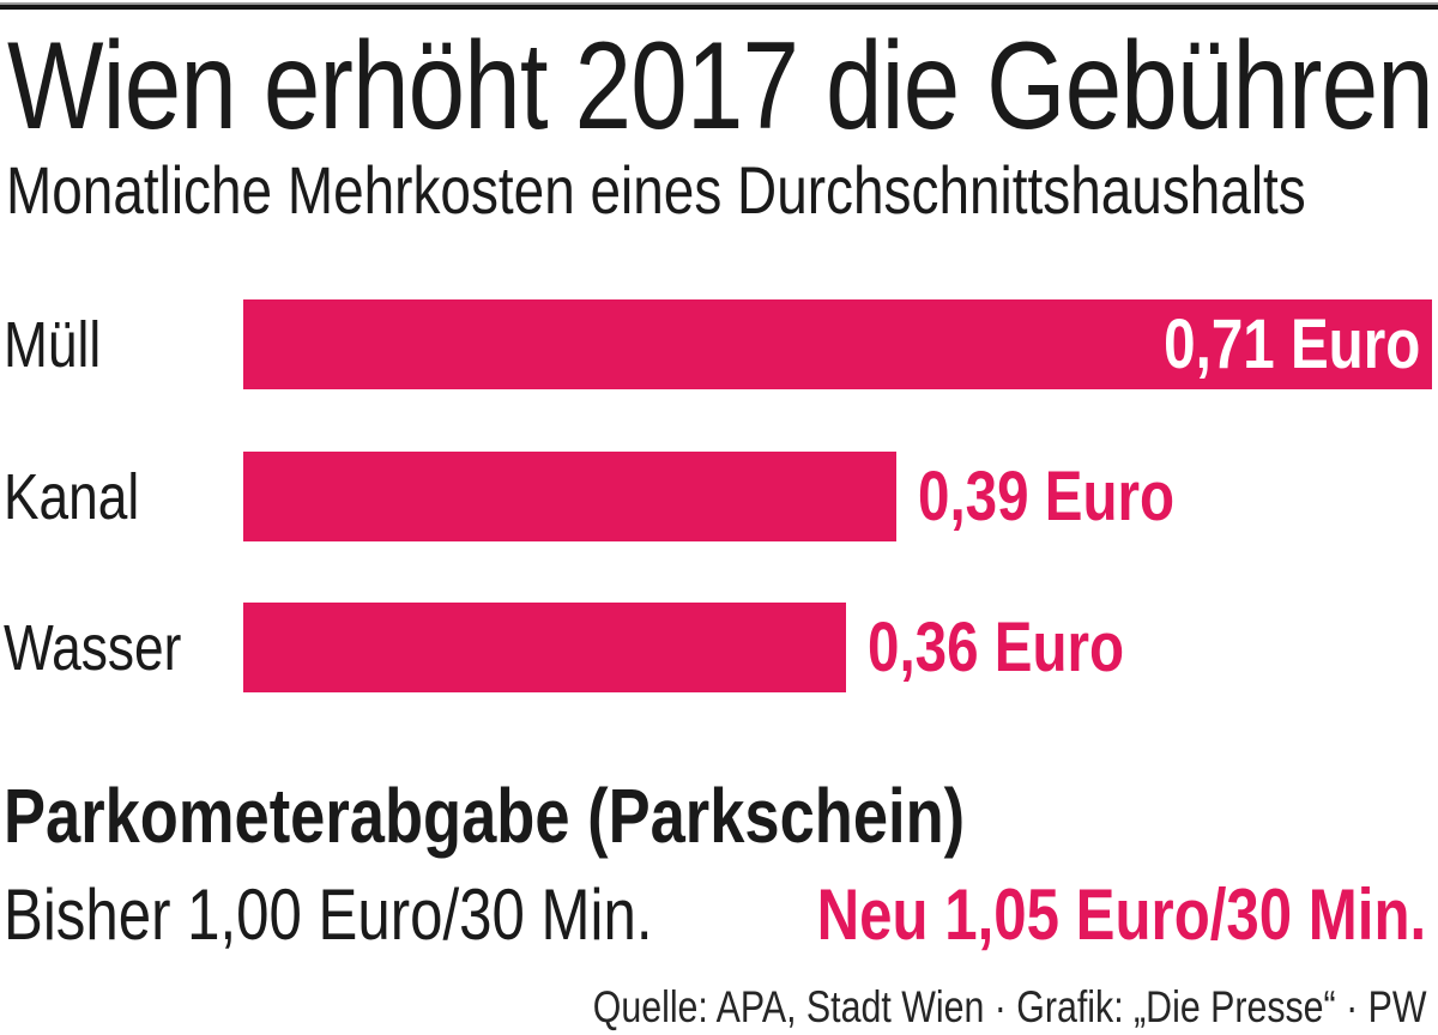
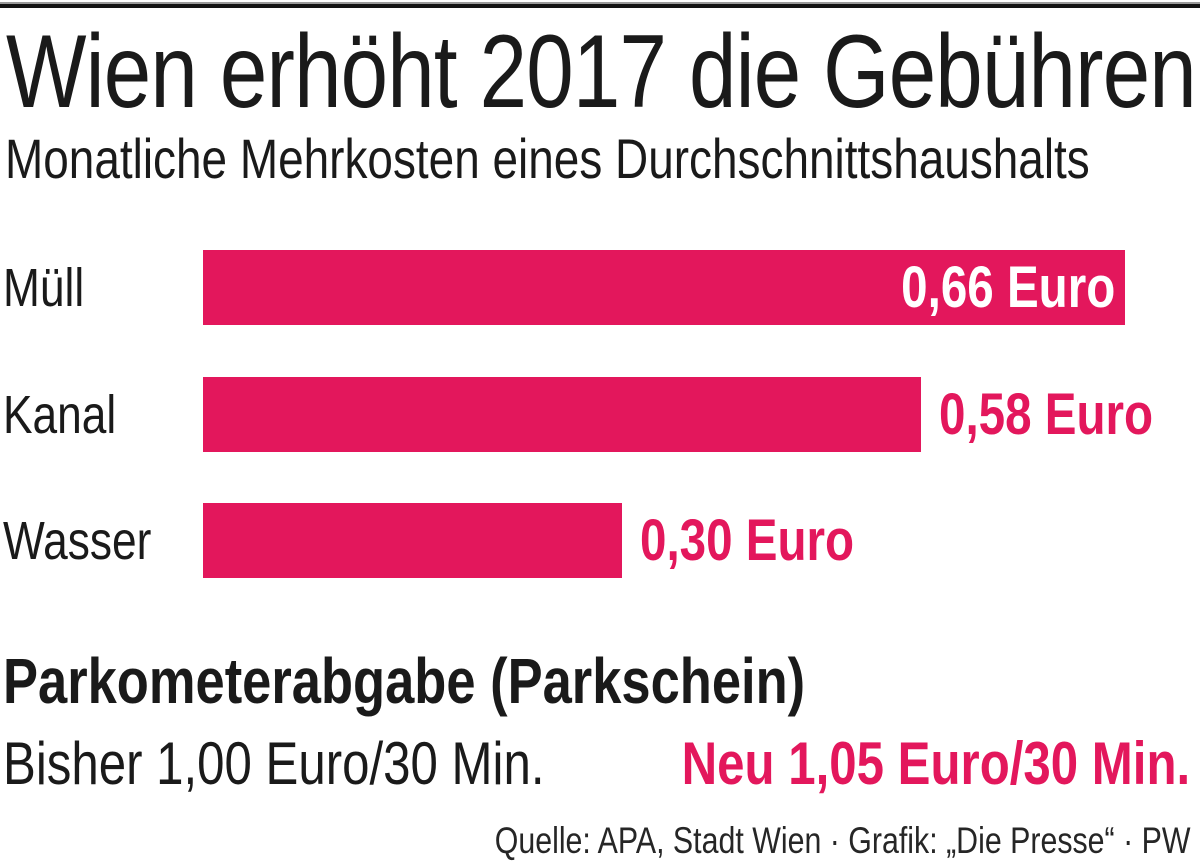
Müll: 0,71 -> 0,66
Kanal: 0,39 -> 0,58
Wasser: 0,36 -> 0,30
